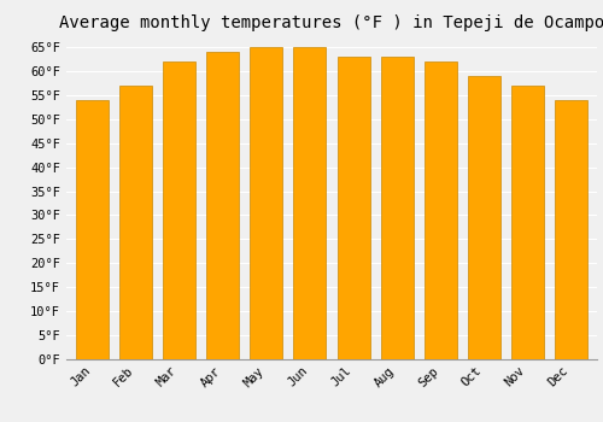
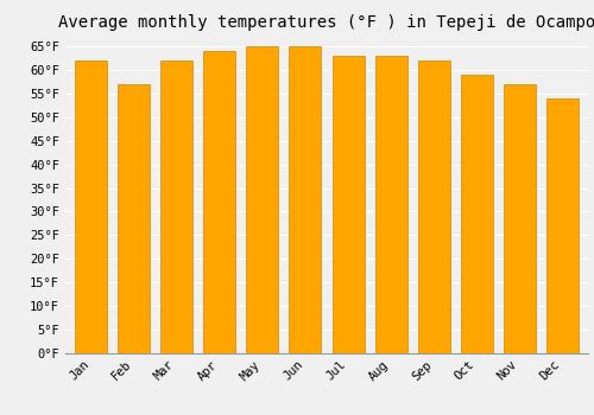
Jan: 54°F -> 62°F
